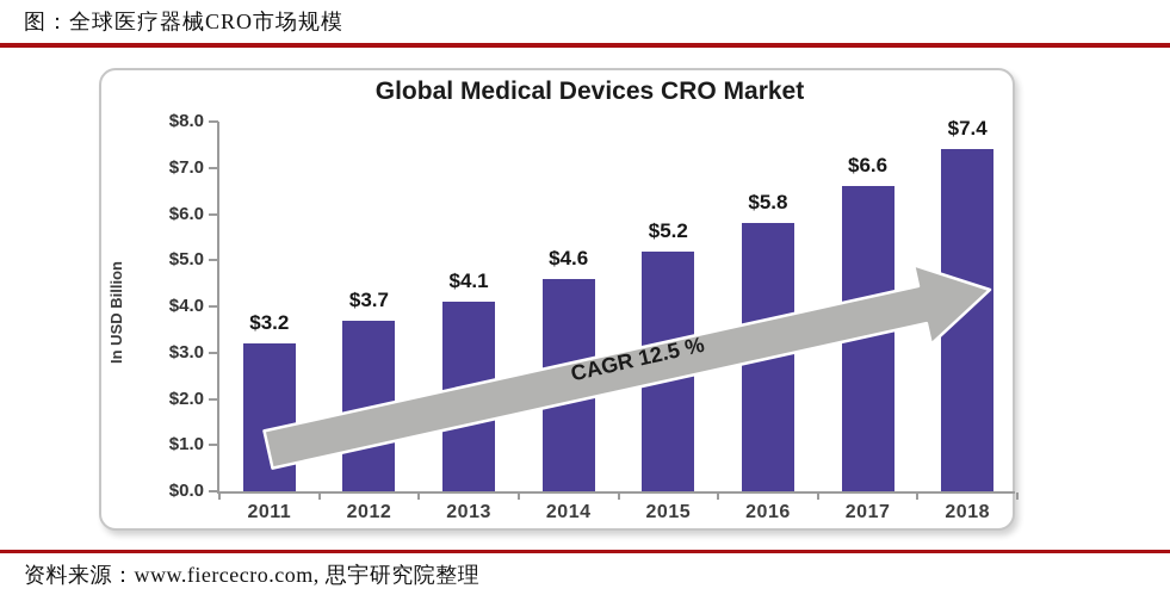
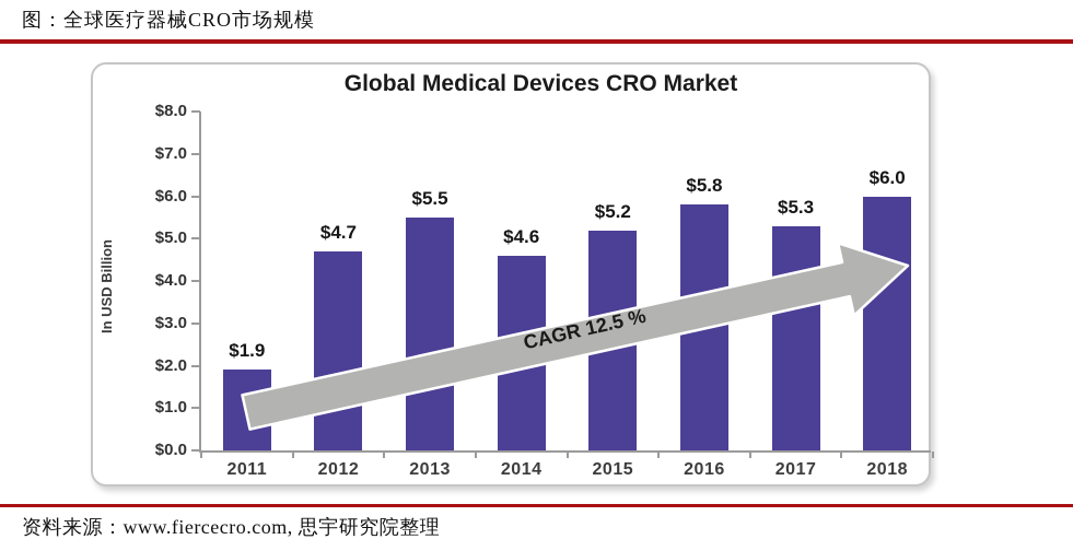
2011: $3.2 -> $1.9
2012: $3.7 -> $4.7
2013: $4.1 -> $5.5
2017: $6.6 -> $5.3
2018: $7.4 -> $6.0
